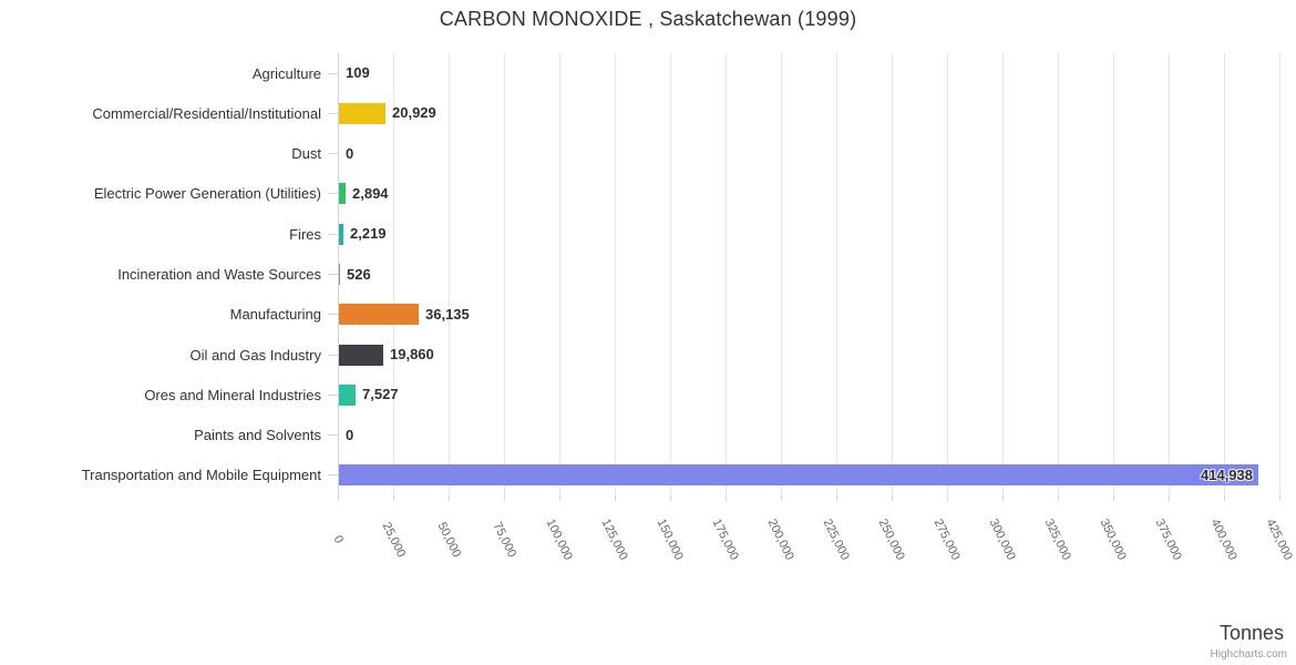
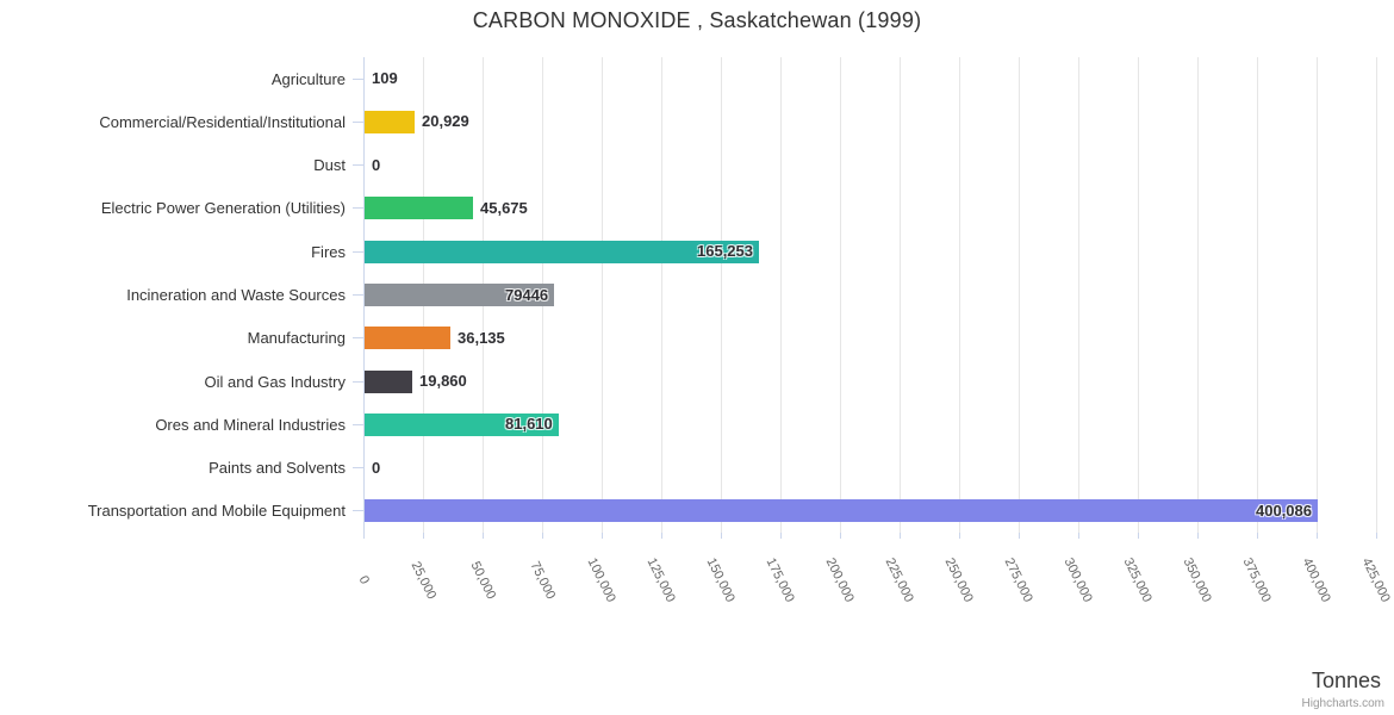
Electric Power Generation (Utilities): 2,894 -> 45,675
Fires: 2,219 -> 165,253
Incineration and Waste Sources: 526 -> 79446
Ores and Mineral Industries: 7,527 -> 81,610
Transportation and Mobile Equipment: 414,938 -> 400,086
